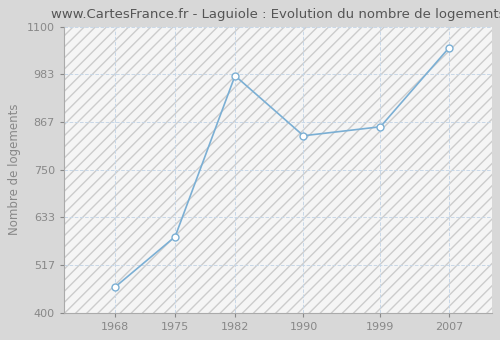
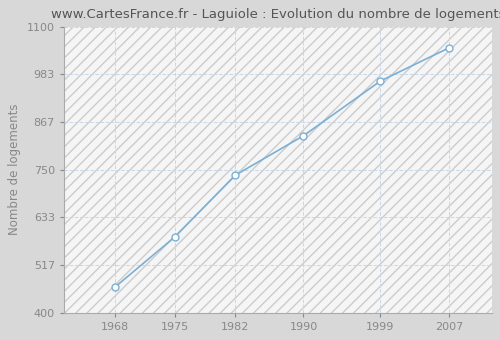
1982: 980 -> 736
1999: 855 -> 967
